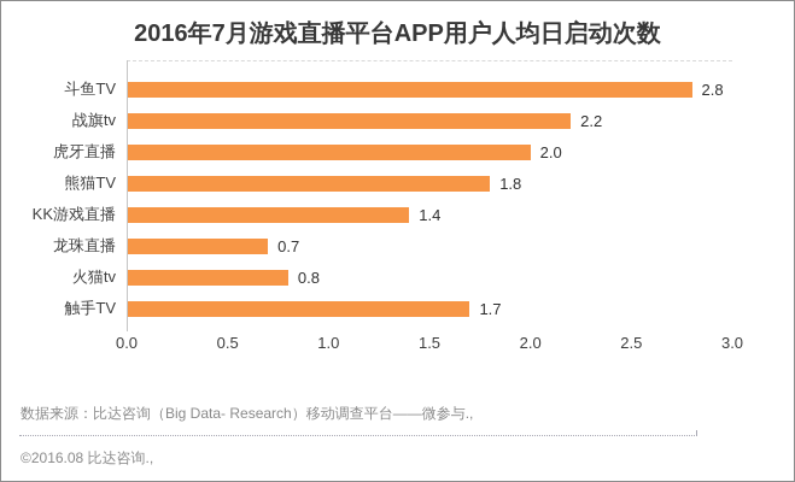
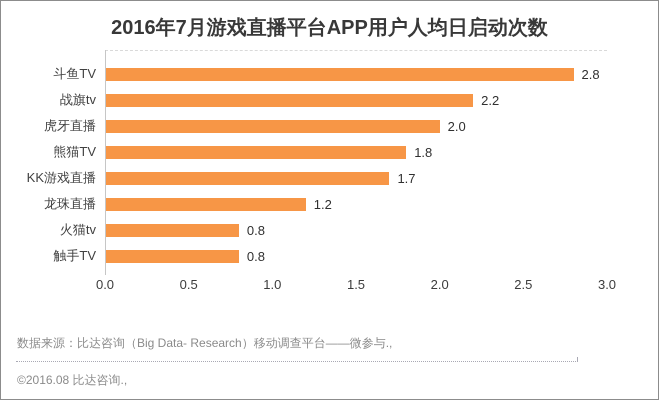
KK游戏直播: 1.4 -> 1.7
龙珠直播: 0.7 -> 1.2
触手TV: 1.7 -> 0.8
